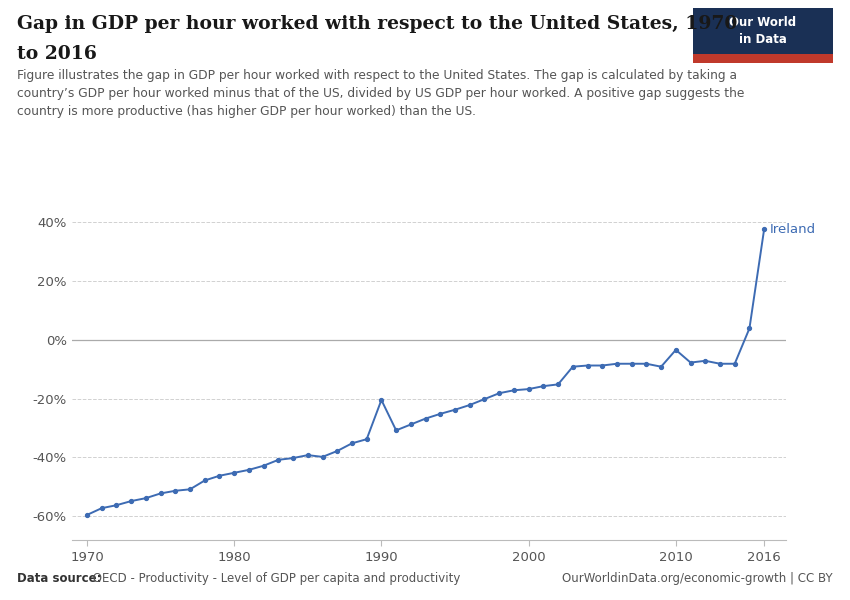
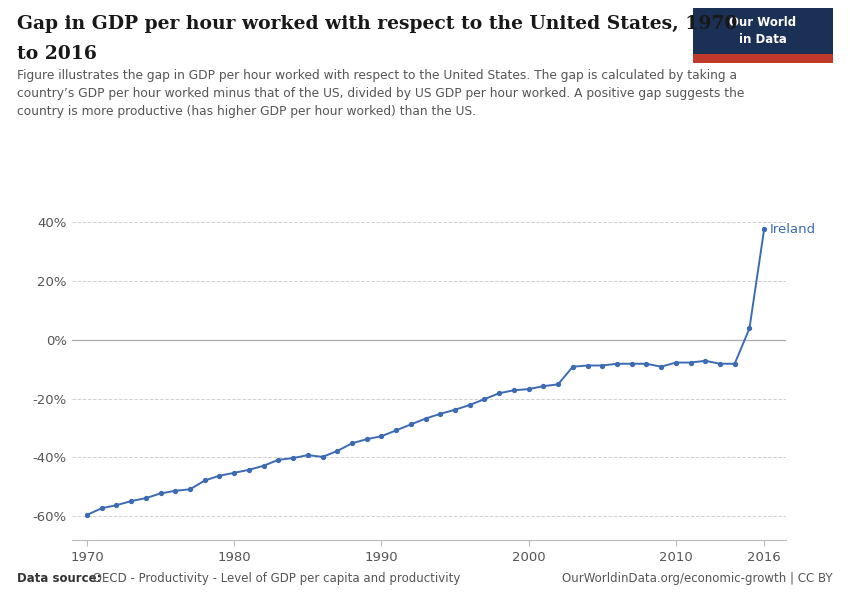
1990: -20.5% -> -32.8%
2010: -3.5% -> -7.8%
